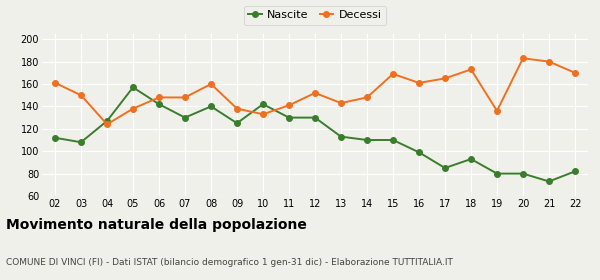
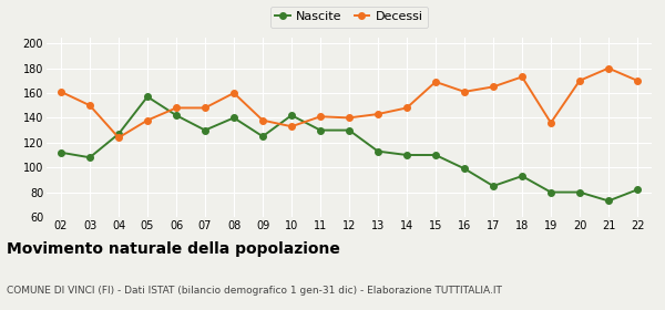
Decessi/12: 152 -> 140
Decessi/20: 183 -> 170
